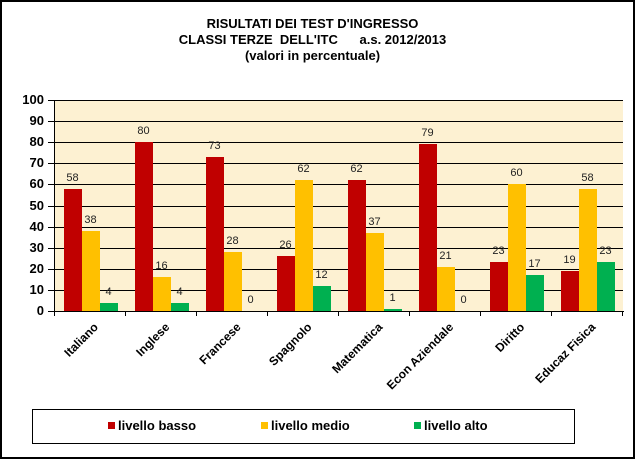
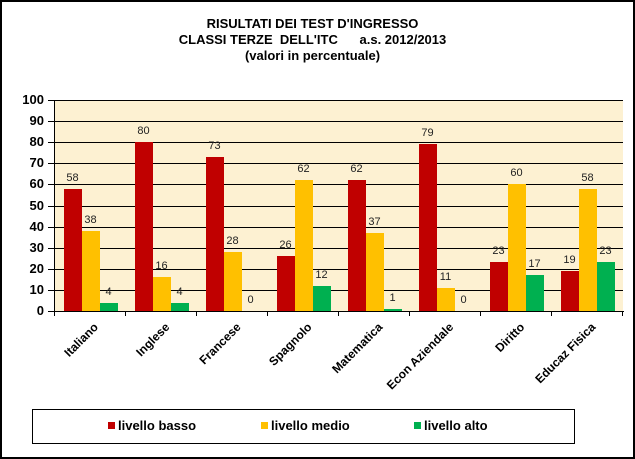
livello medio/Econ Aziendale: 21 -> 11
